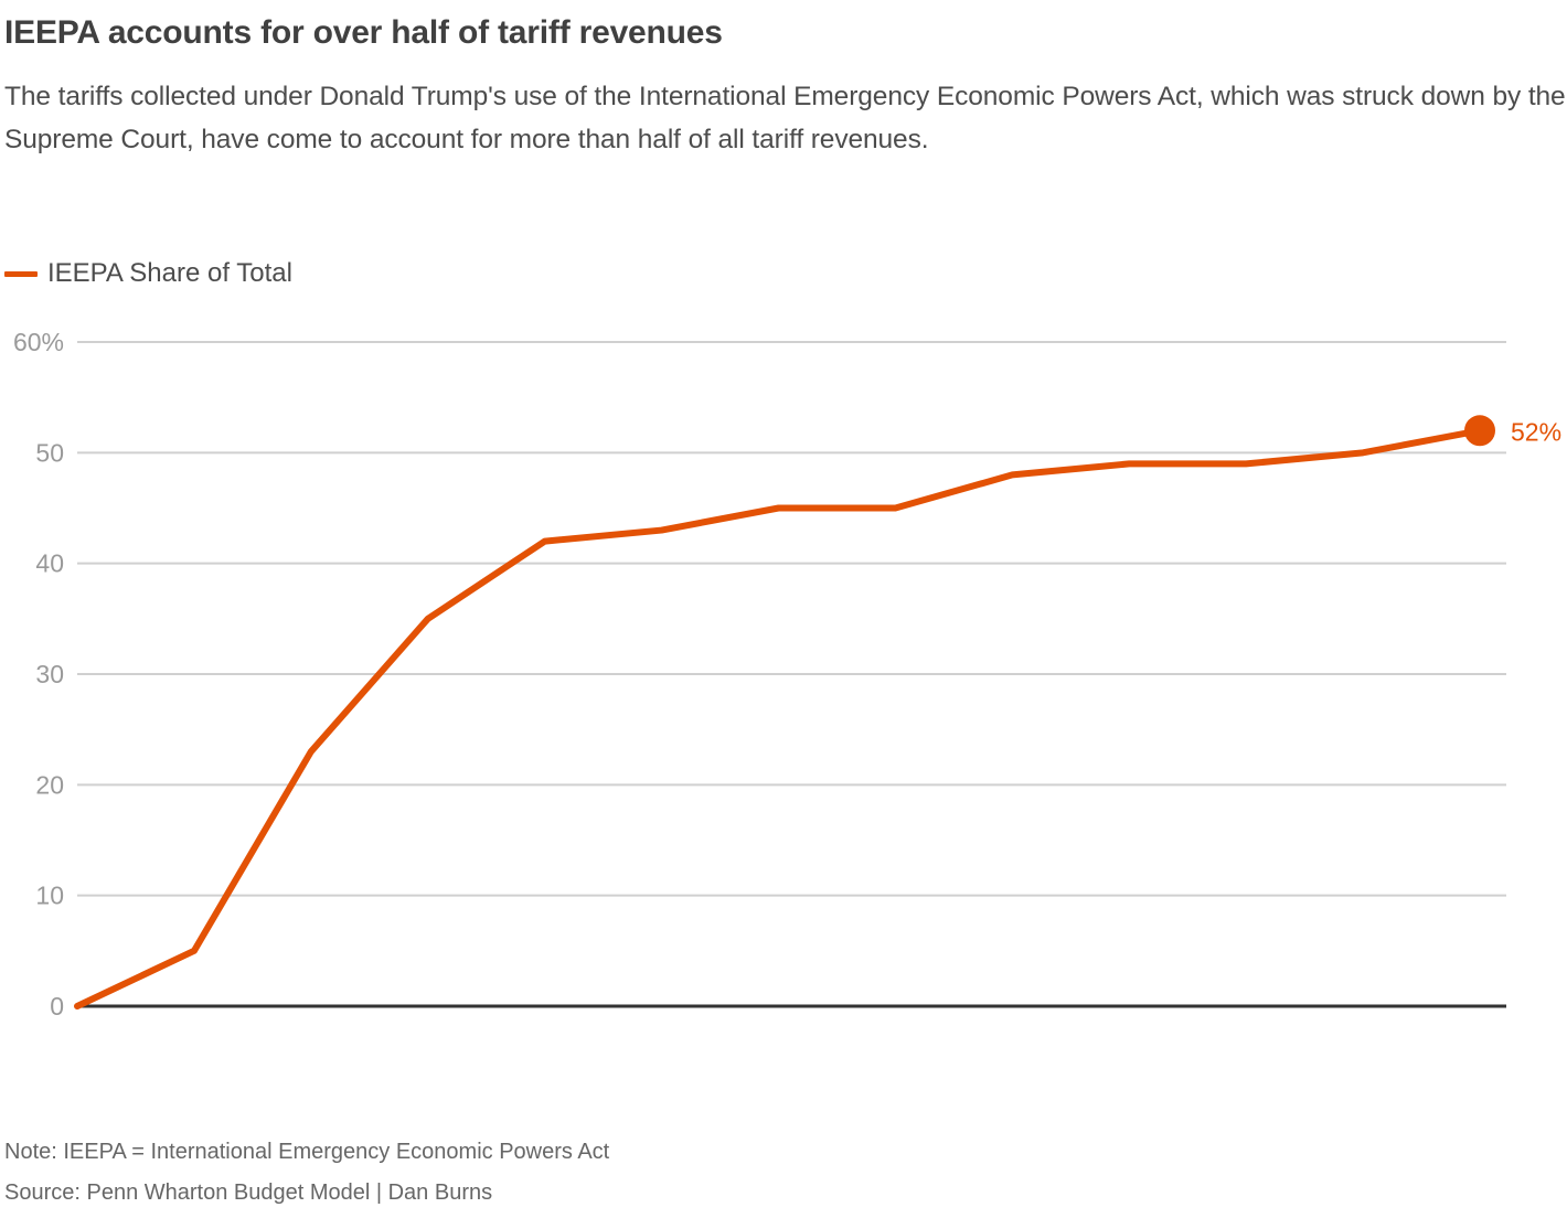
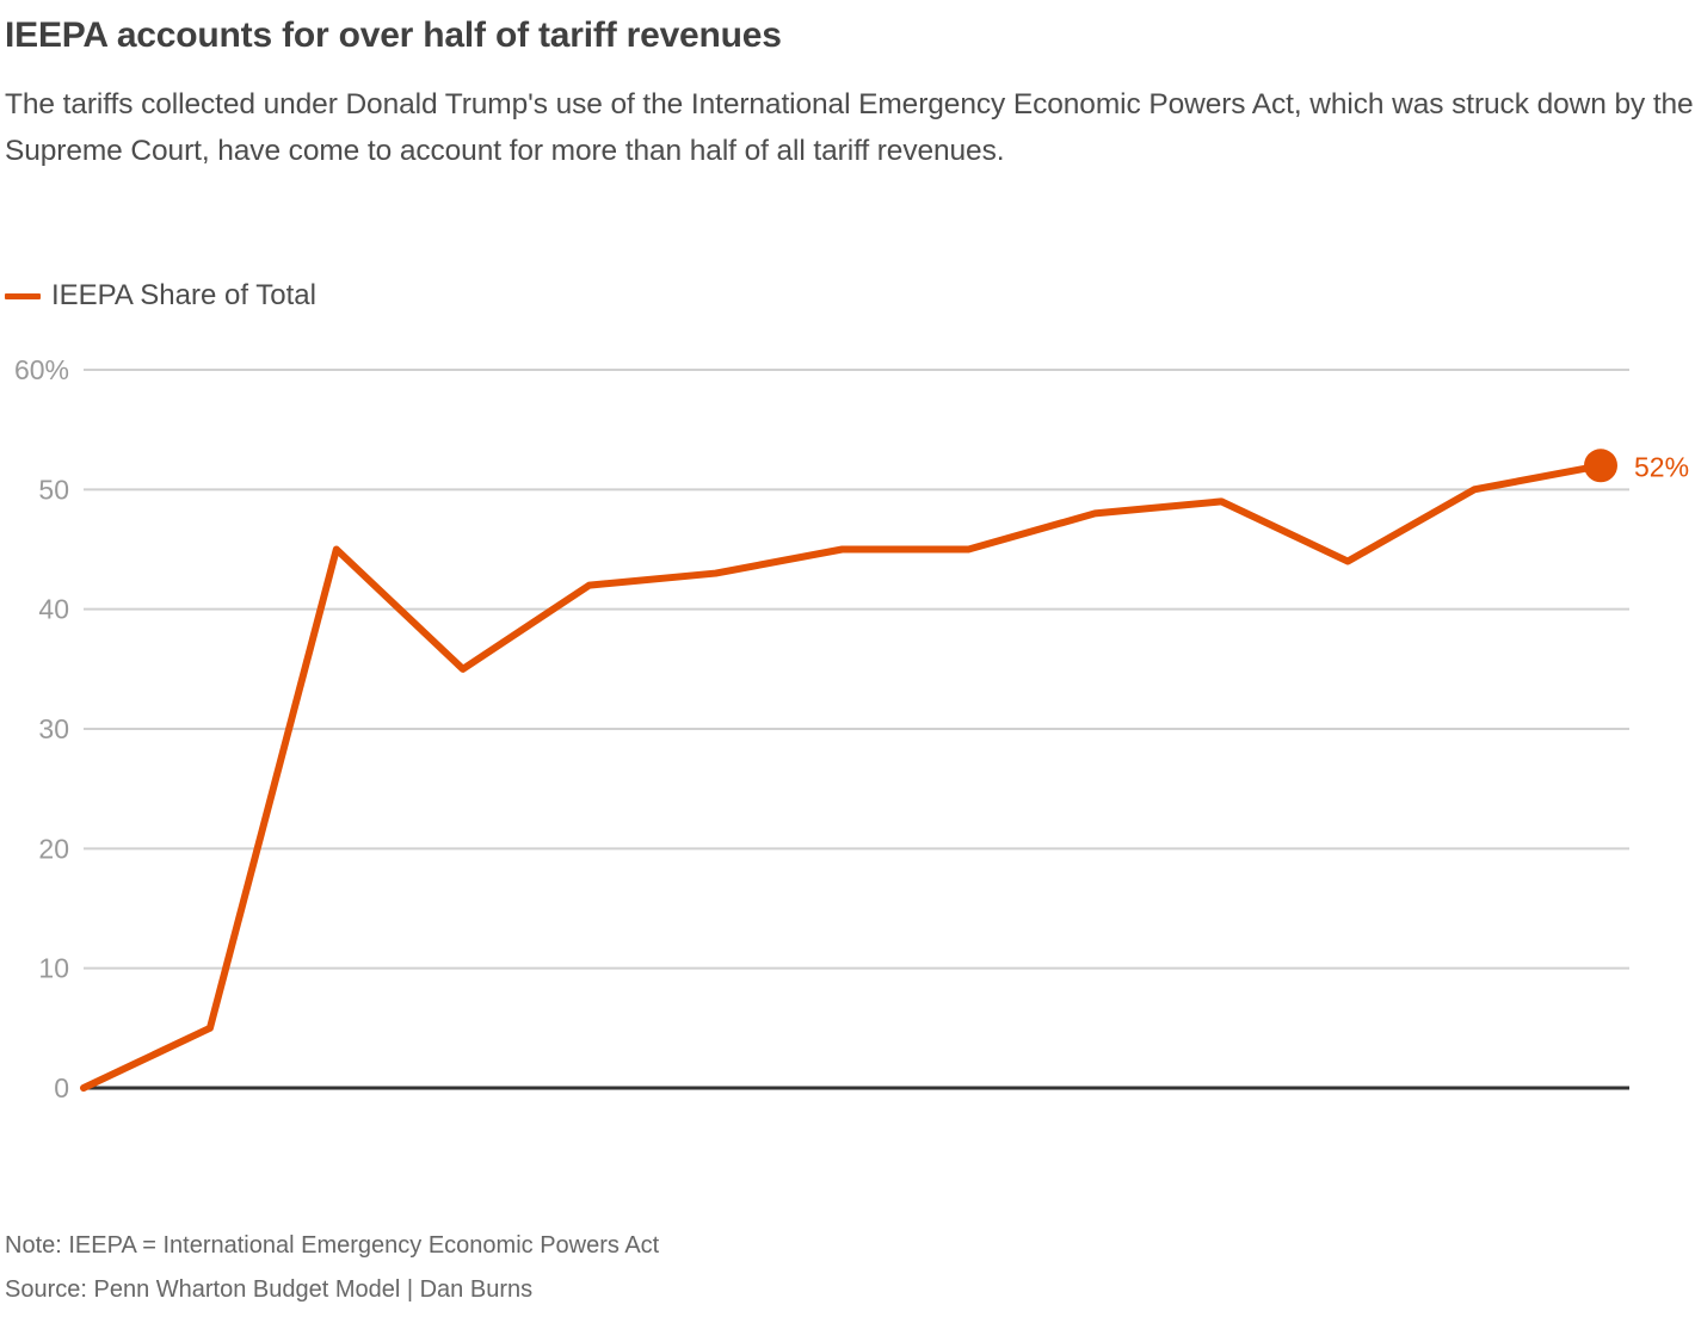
March: 23% -> 45%
Nov.: 49% -> 44%
